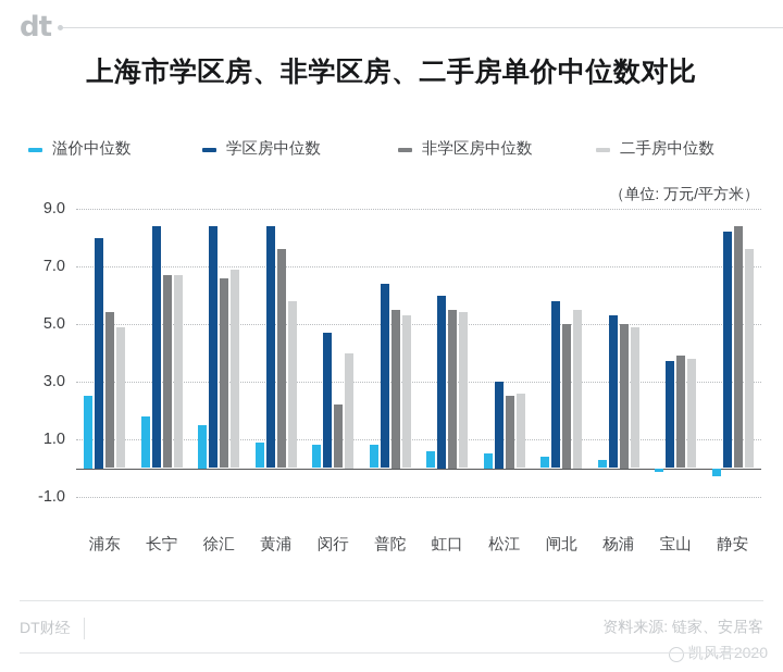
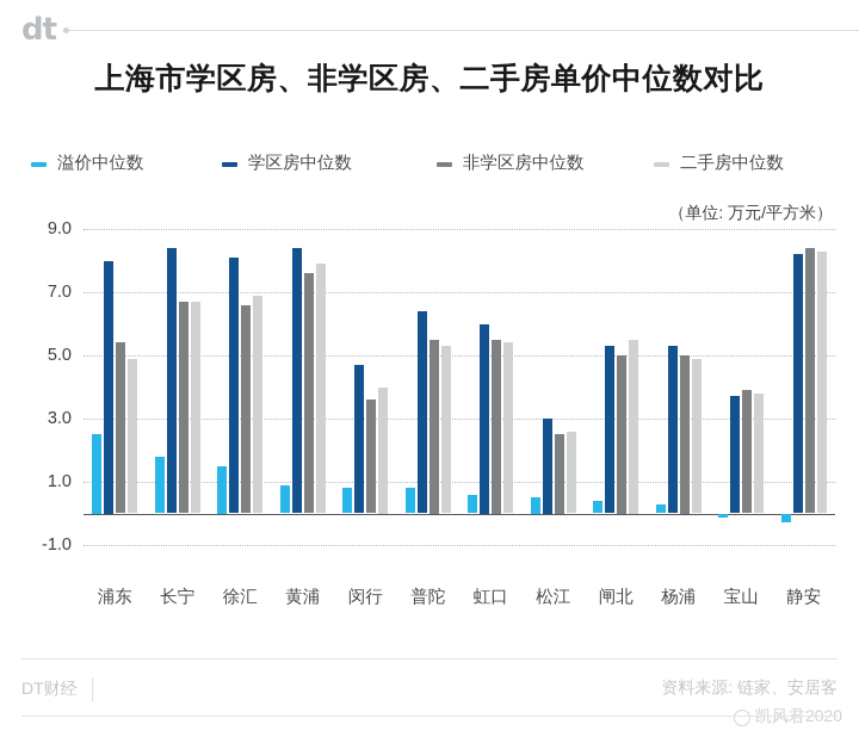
学区房中位数/徐汇: 8.4 -> 8.1
二手房中位数/黄浦: 5.8 -> 7.9
非学区房中位数/闵行: 2.2 -> 3.6
学区房中位数/闸北: 5.8 -> 5.3
二手房中位数/静安: 7.6 -> 8.3
